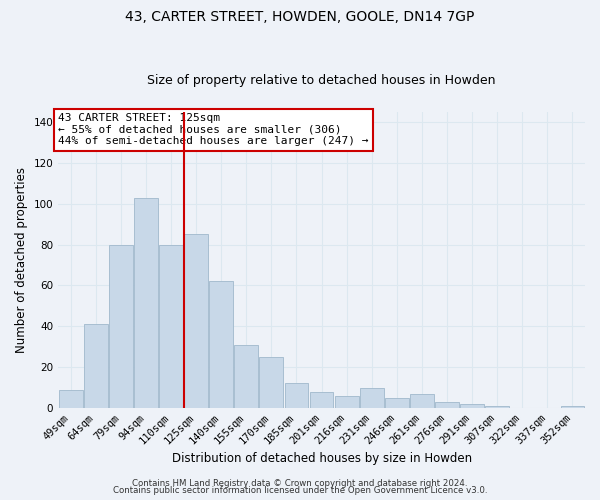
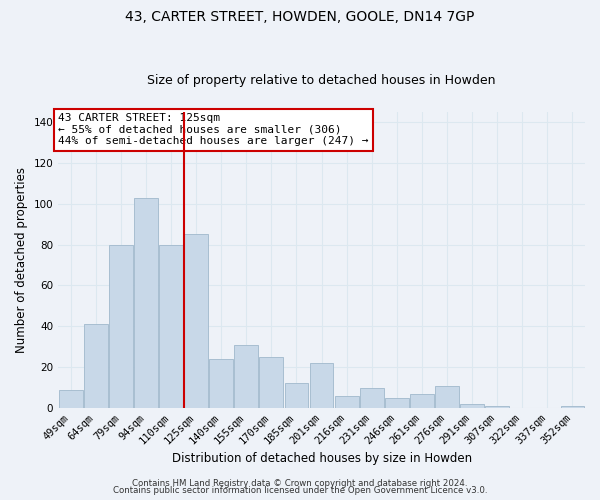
140sqm: 62 -> 24
201sqm: 8 -> 22
276sqm: 3 -> 11
